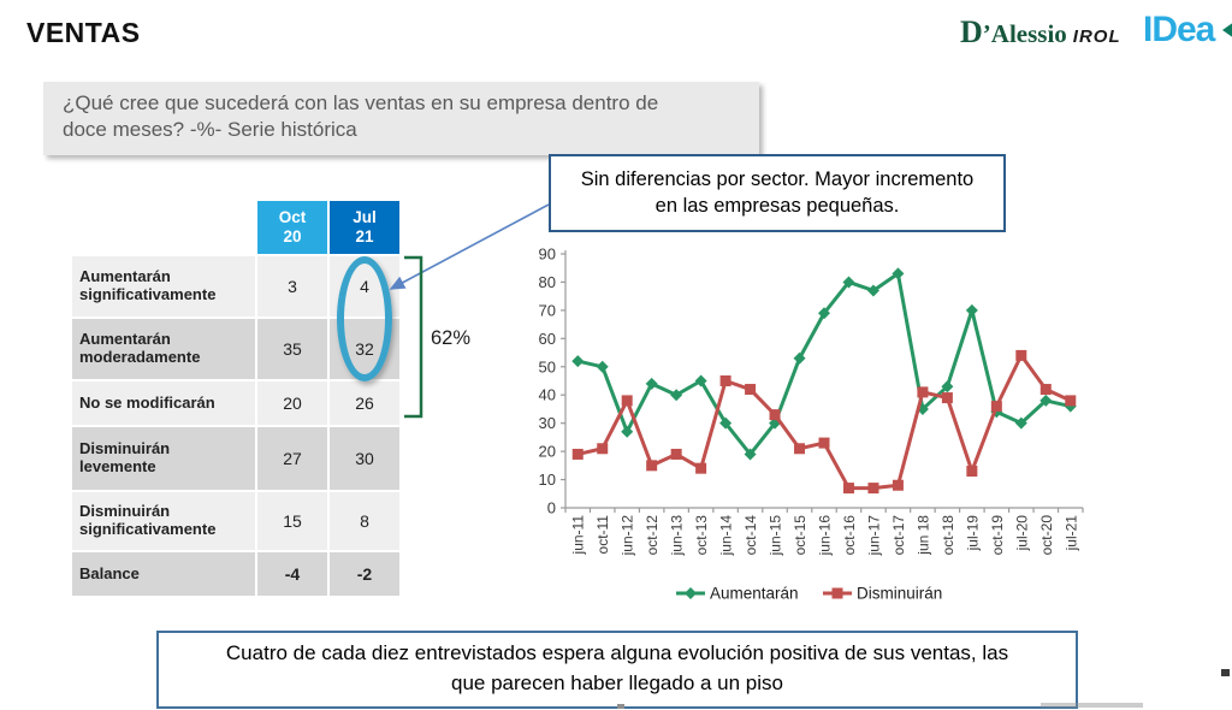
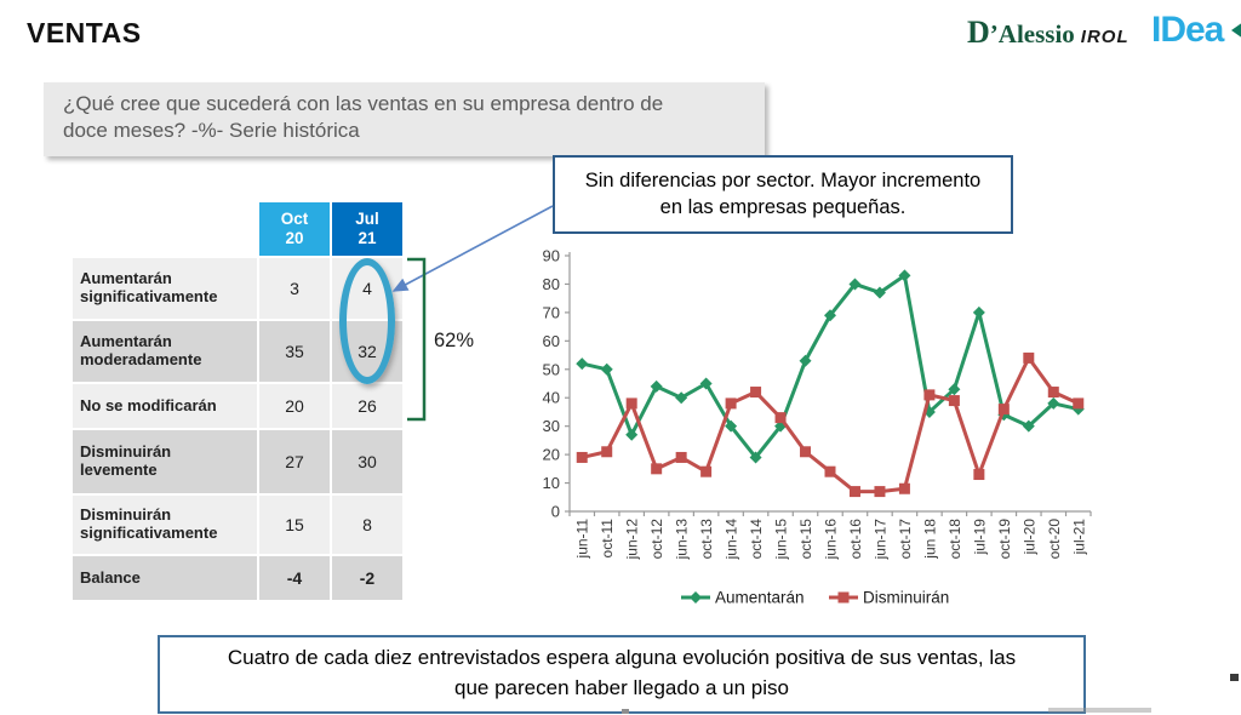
Disminuirán/jun-14: 45 -> 38
Disminuirán/jun-16: 23 -> 14
